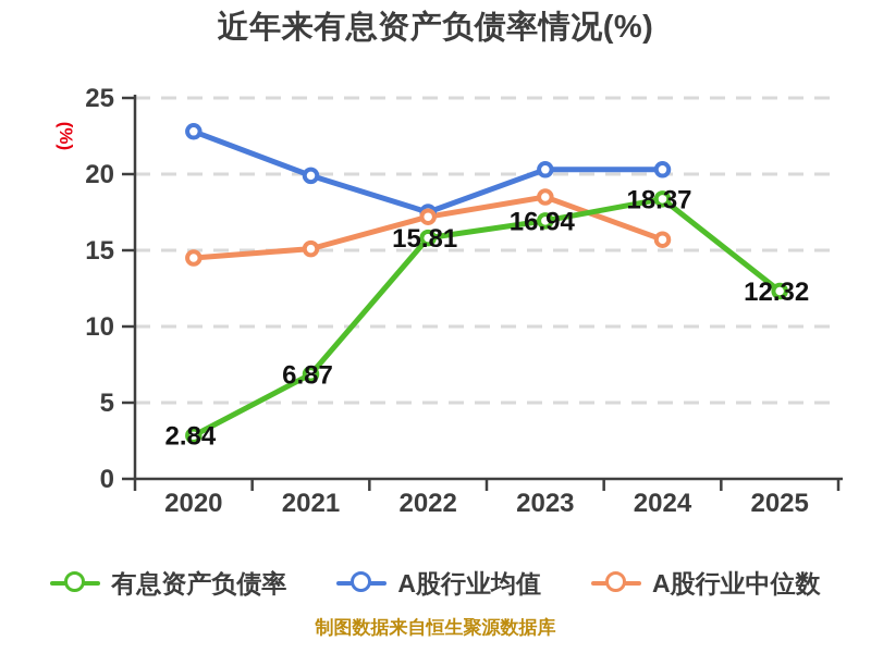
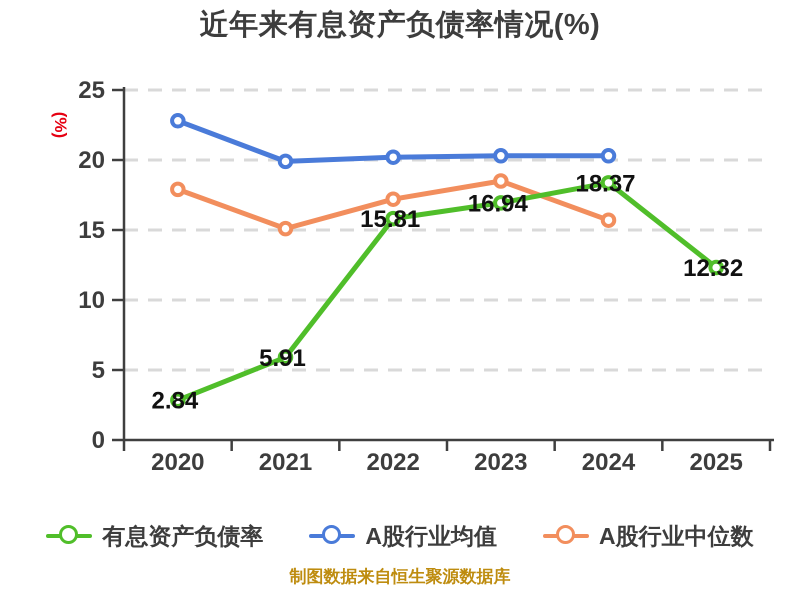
A股行业中位数/2020: 14.5 -> 17.9
有息资产负债率/2021: 6.87 -> 5.91
A股行业均值/2022: 17.5 -> 20.2
